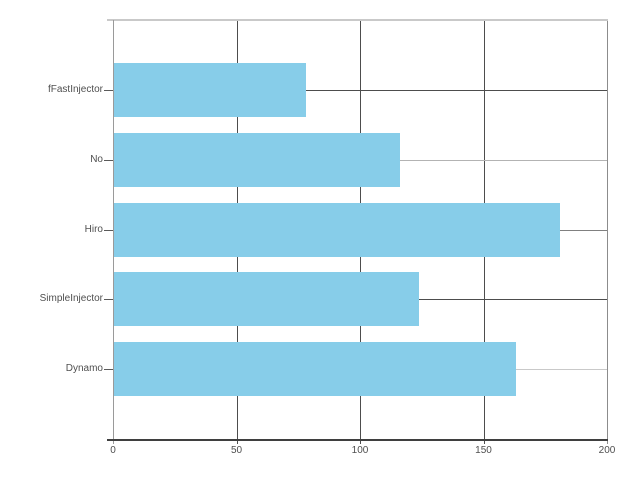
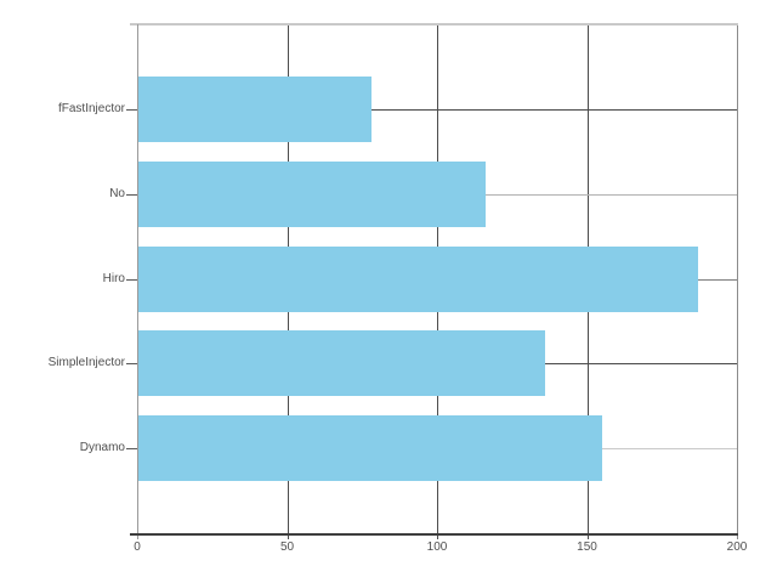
Hiro: 181 -> 187
SimpleInjector: 124 -> 136
Dynamo: 163 -> 155
